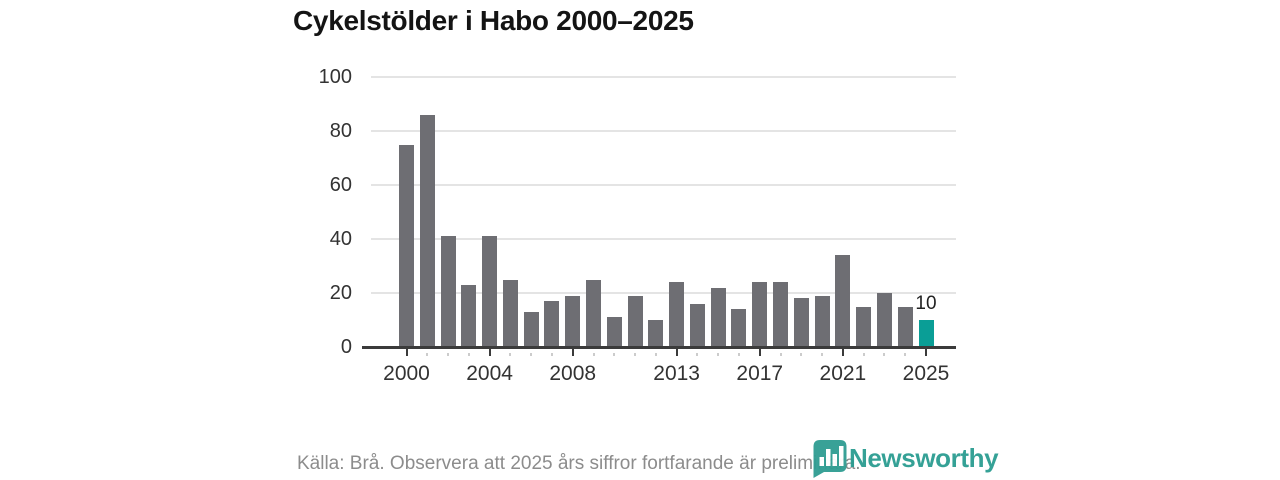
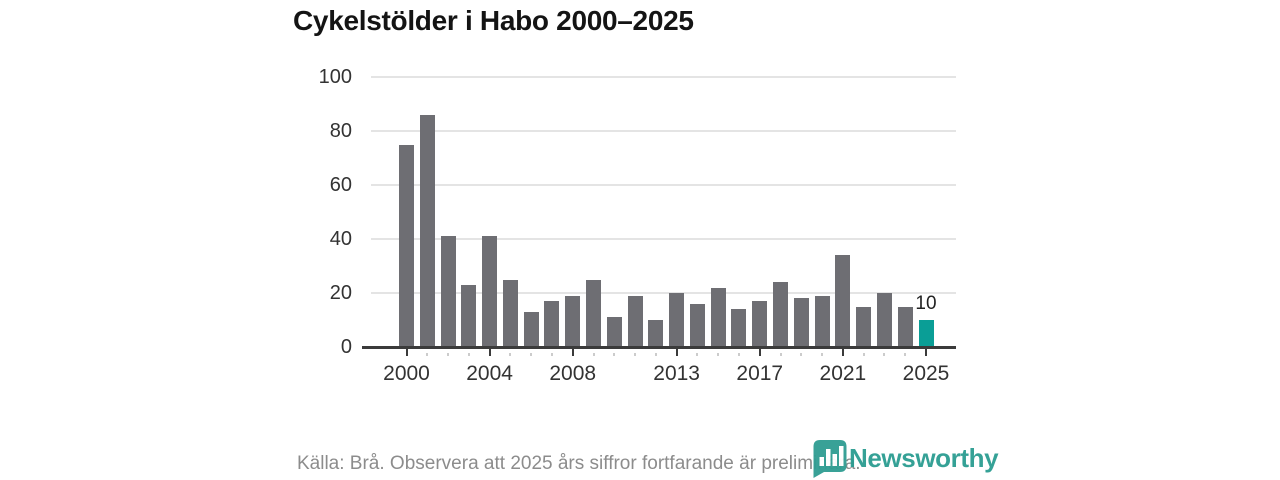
2013: 24 -> 20
2017: 24 -> 17
